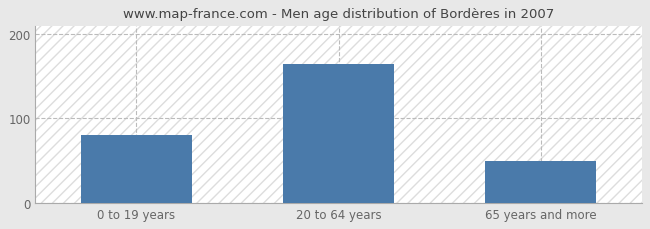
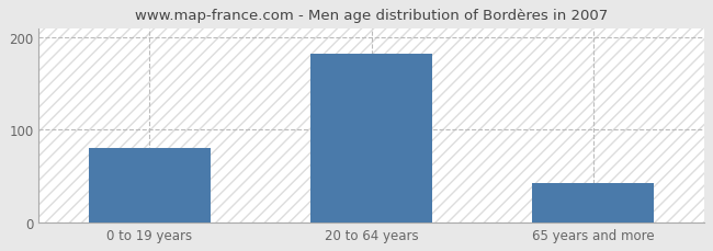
20 to 64 years: 164 -> 182
65 years and more: 50 -> 42
